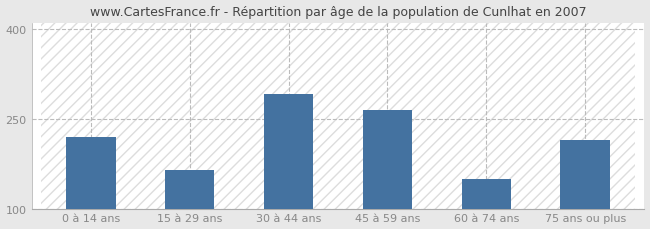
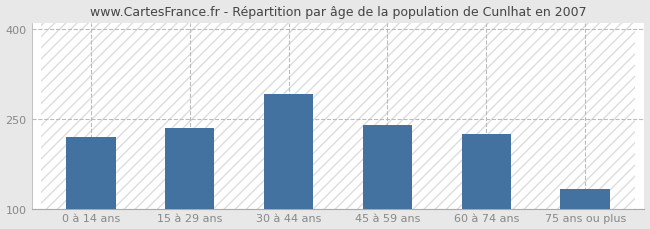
15 à 29 ans: 165 -> 234
45 à 59 ans: 265 -> 240
60 à 74 ans: 150 -> 224
75 ans ou plus: 215 -> 132
